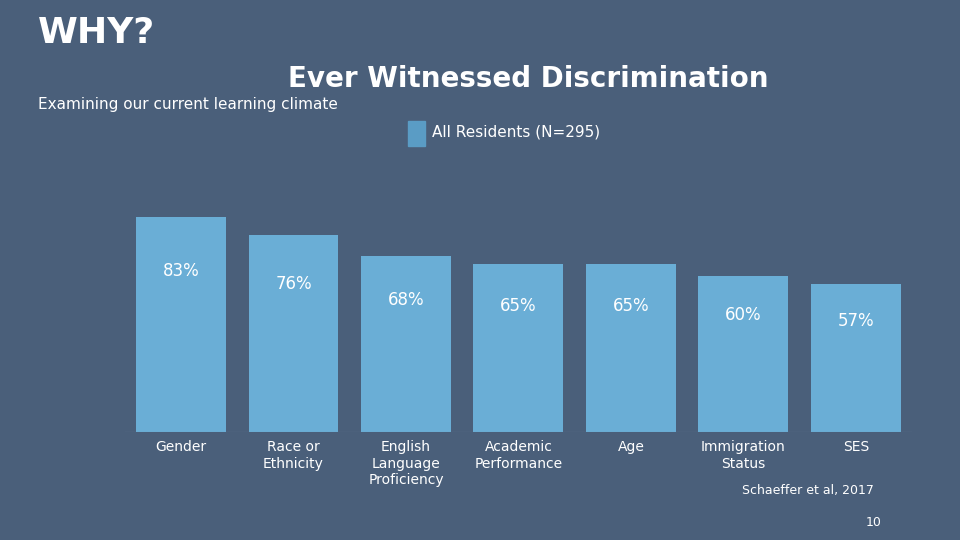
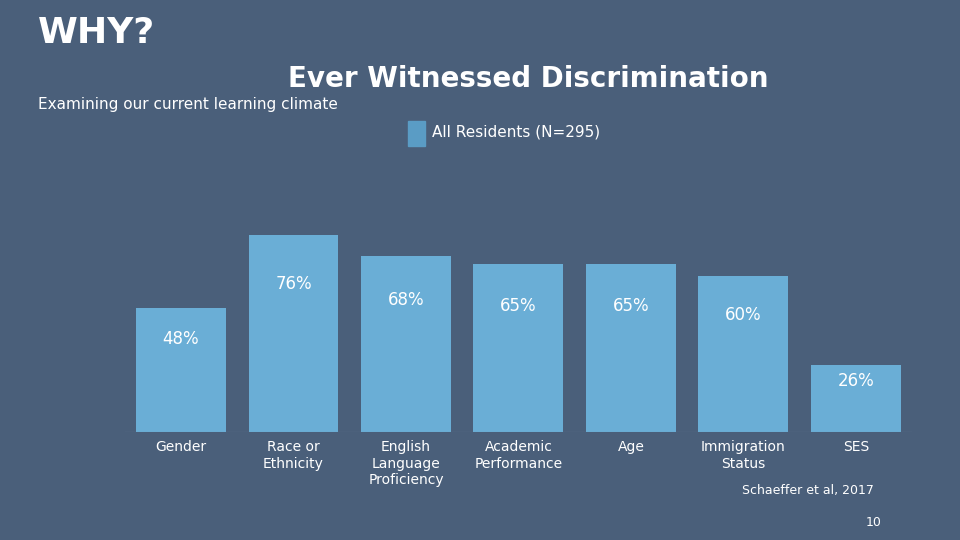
Gender: 83% -> 48%
SES: 57% -> 26%
